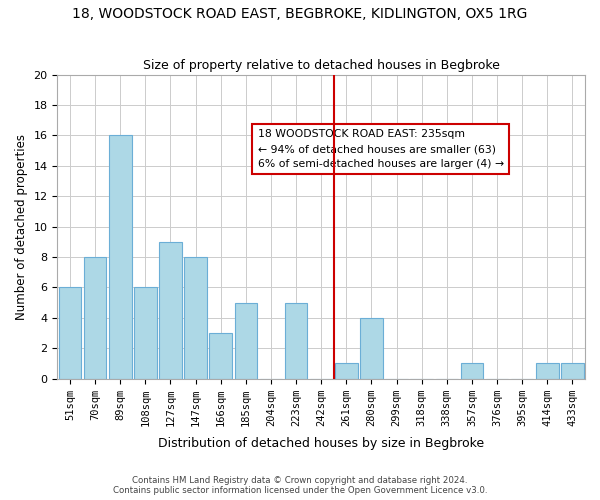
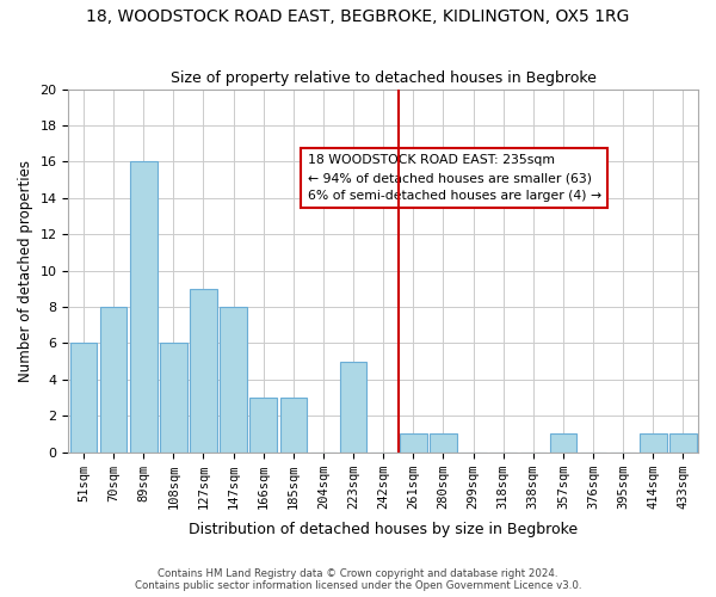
185sqm: 5 -> 3
280sqm: 4 -> 1
